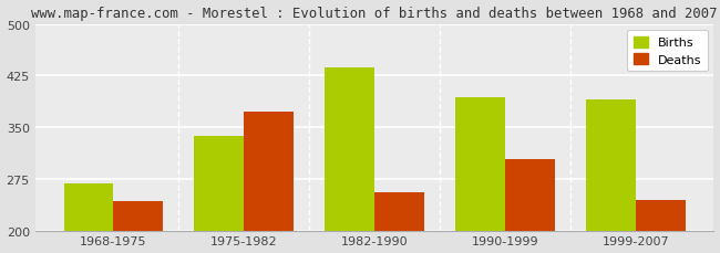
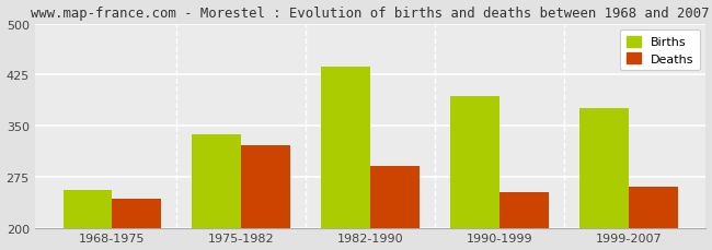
Births/1968-1975: 268 -> 255
Deaths/1975-1982: 372 -> 322
Deaths/1982-1990: 256 -> 290
Deaths/1990-1999: 304 -> 252
Births/1999-2007: 390 -> 375
Deaths/1999-2007: 244 -> 260
